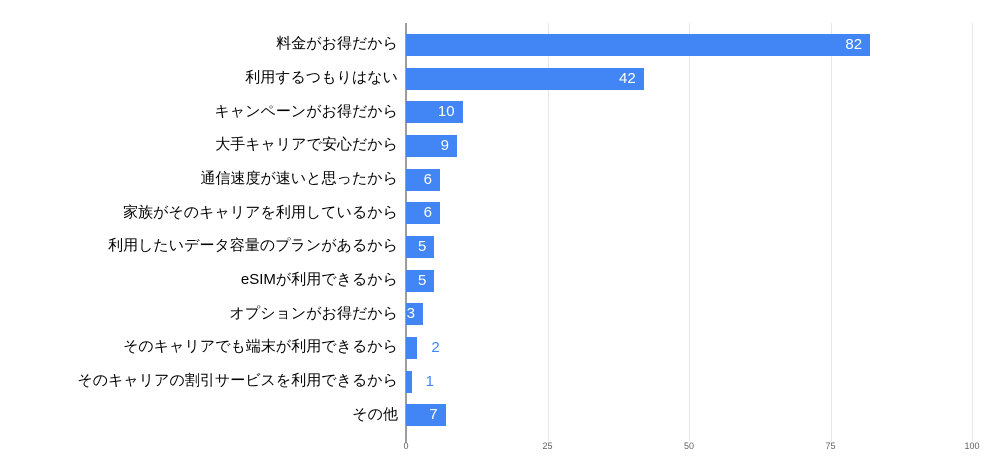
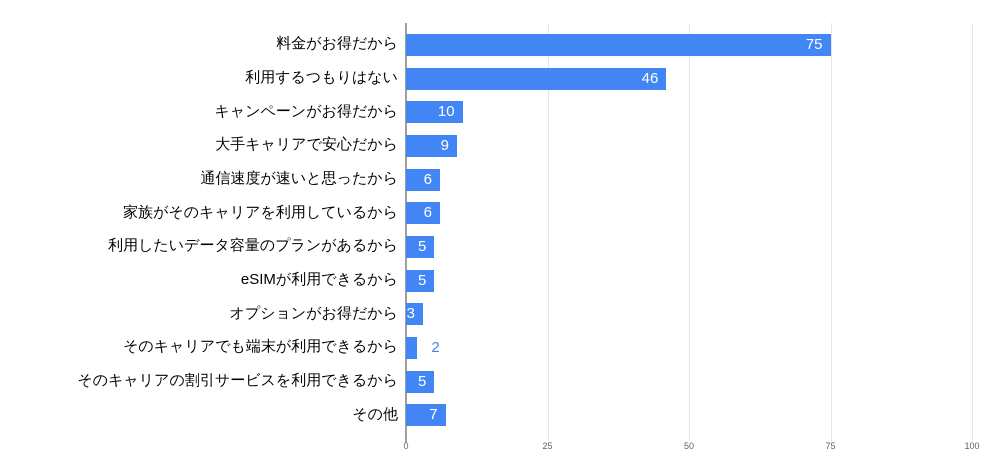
料金がお得だから: 82 -> 75
利用するつもりはない: 42 -> 46
そのキャリアの割引サービスを利用できるから: 1 -> 5
